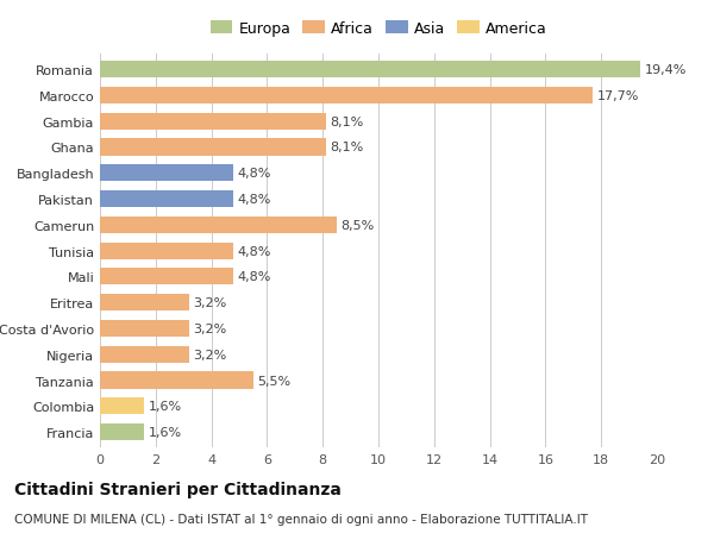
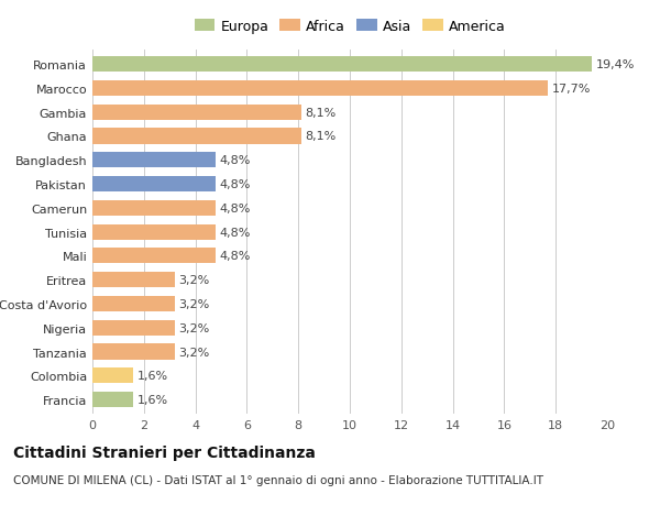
Camerun: 8,5% -> 4,8%
Tanzania: 5,5% -> 3,2%
